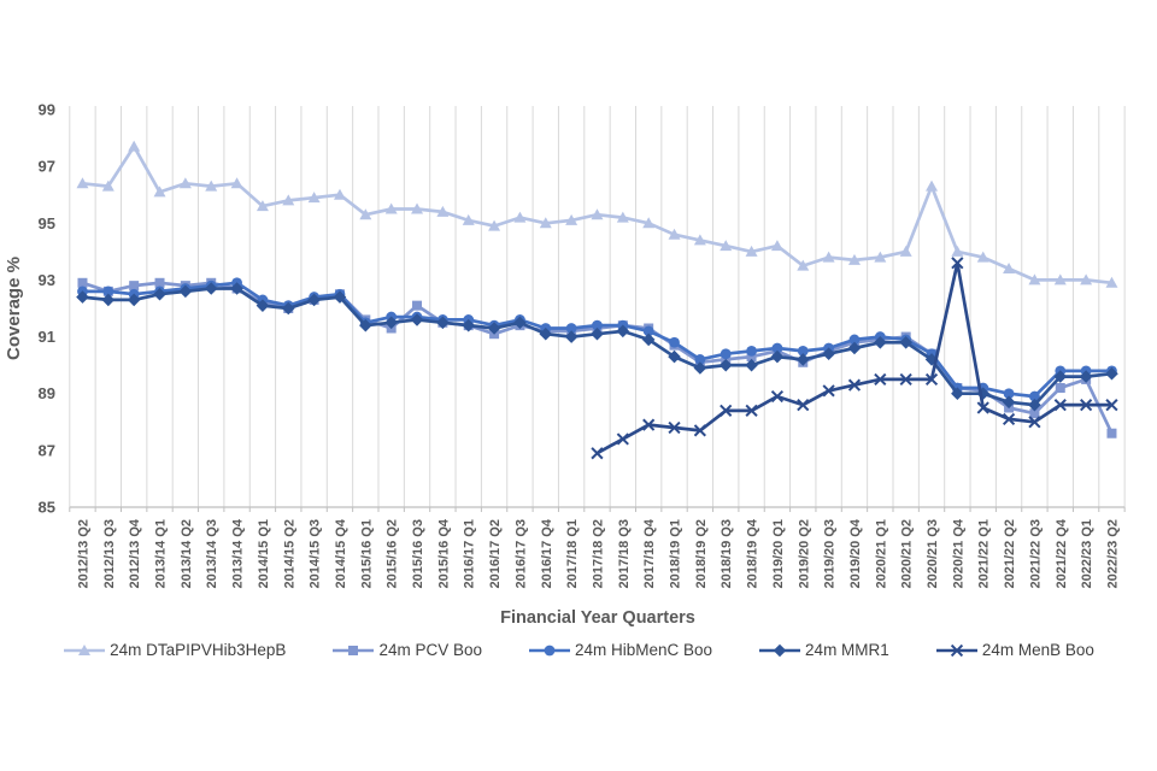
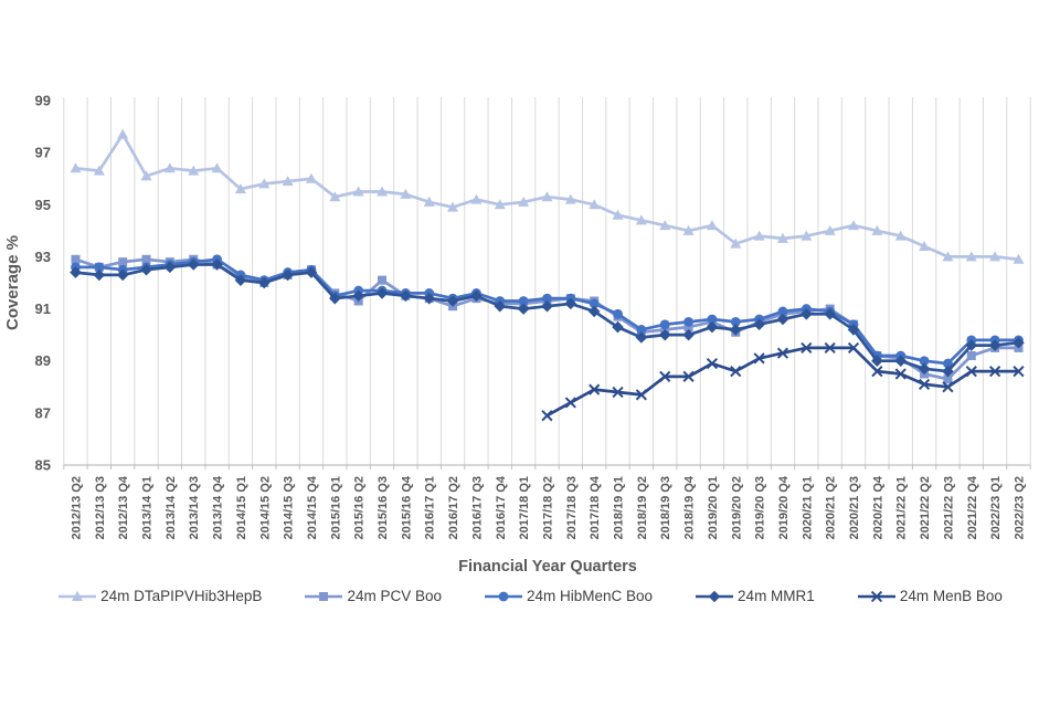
24m DTaPIPVHib3HepB/2020/21 Q3: 96.3 -> 94.2
24m MenB Boo/2020/21 Q4: 93.6 -> 88.6
24m PCV Boo/2022/23 Q2: 87.6 -> 89.5
